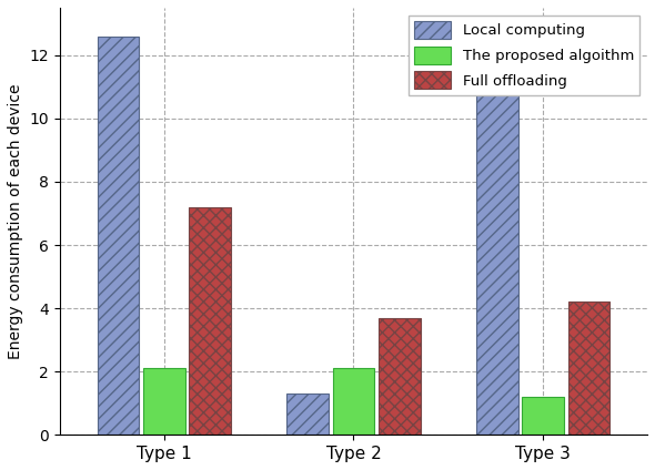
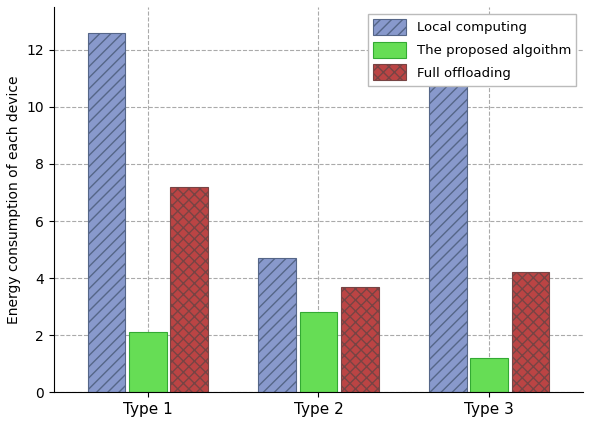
Local computing/Type 2: 1.3 -> 4.7
The proposed algoithm/Type 2: 2.1 -> 2.8
